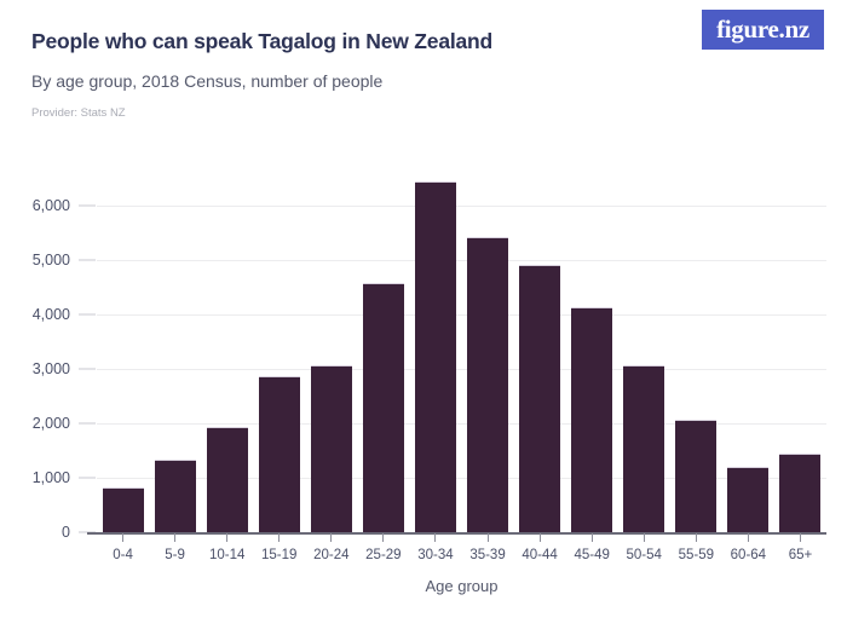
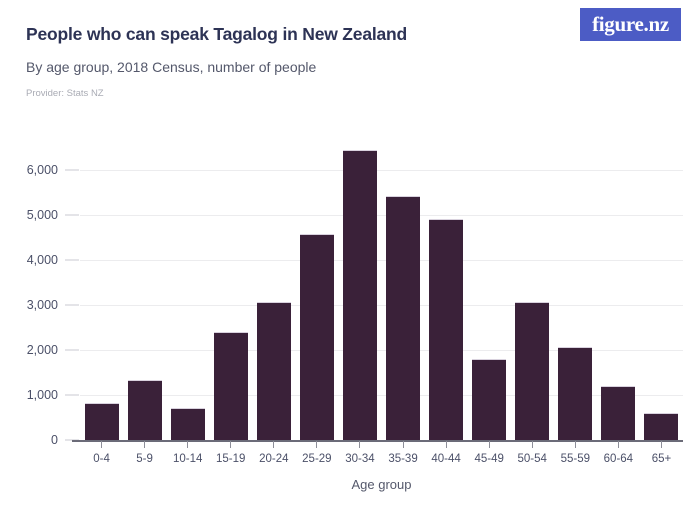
10-14: 1900 -> 700
15-19: 2900 -> 2400
45-49: 4100 -> 1800
65+: 1400 -> 600
